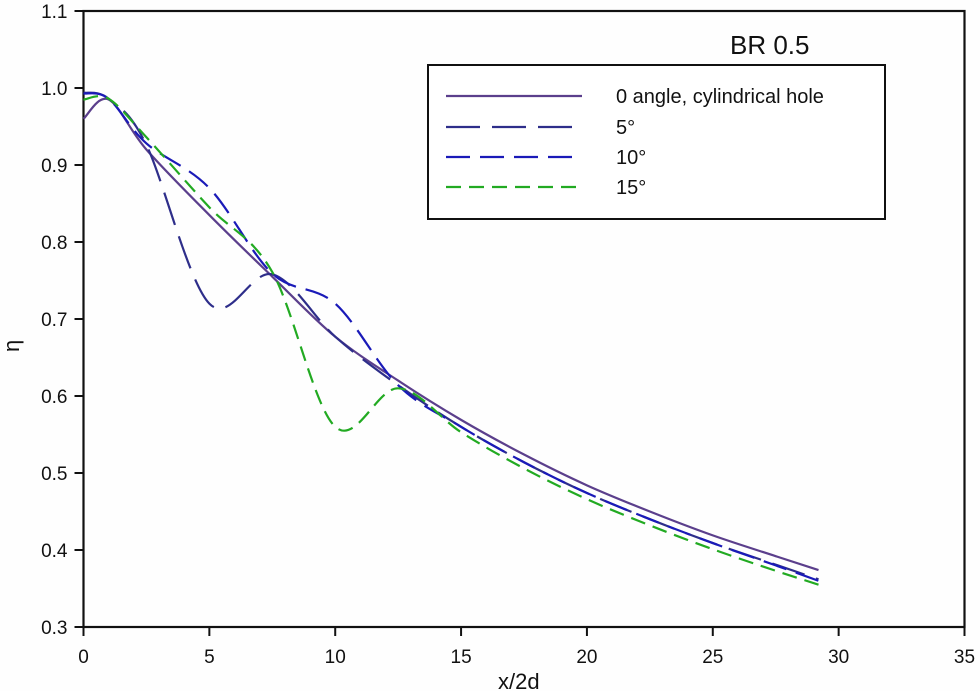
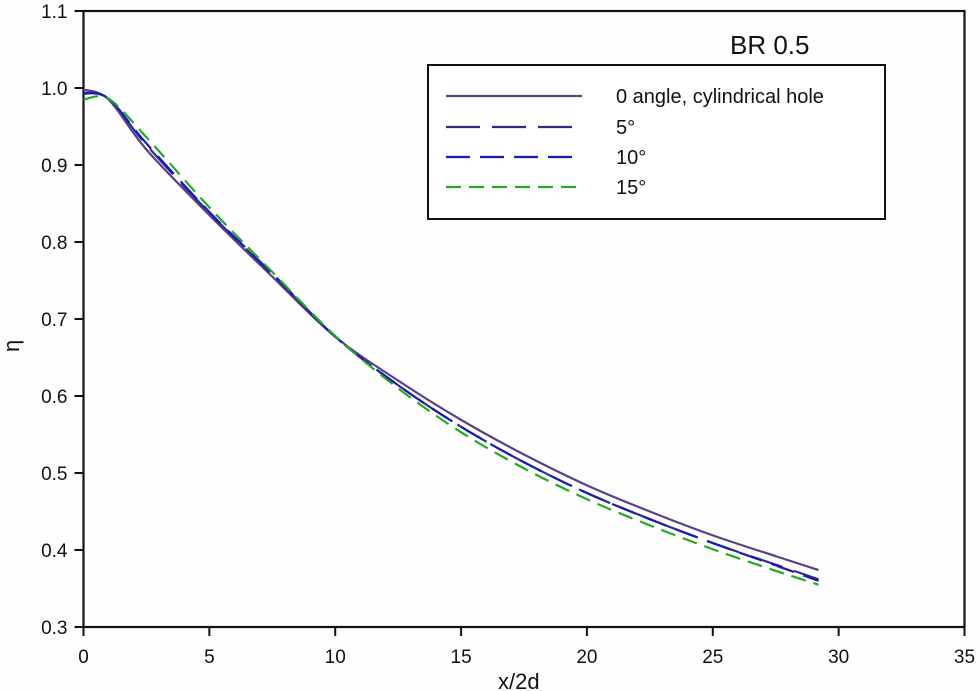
0 angle, cylindrical hole/0: 0.96 -> 1.00
5°/5: 0.72 -> 0.84
10°/5: 0.87 -> 0.84
10°/10: 0.72 -> 0.68
15°/10: 0.56 -> 0.68
